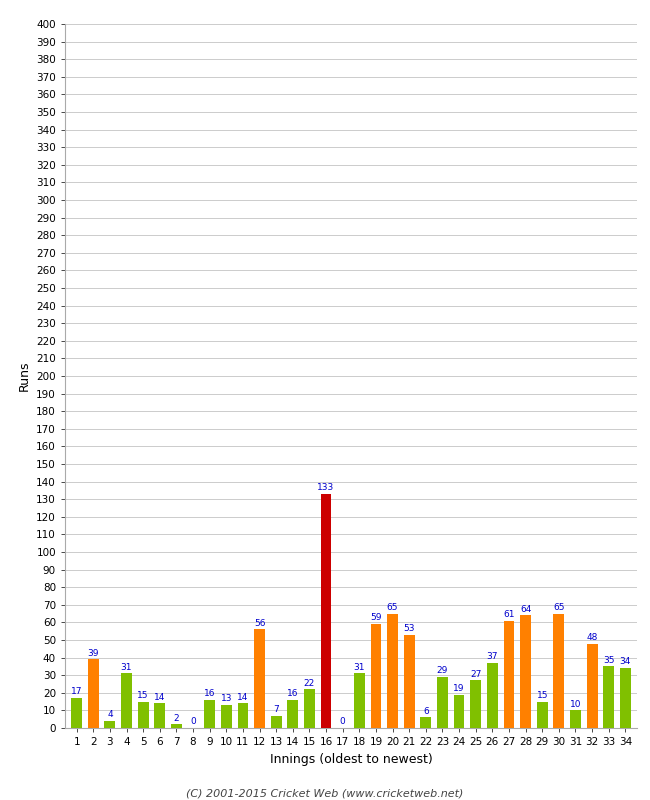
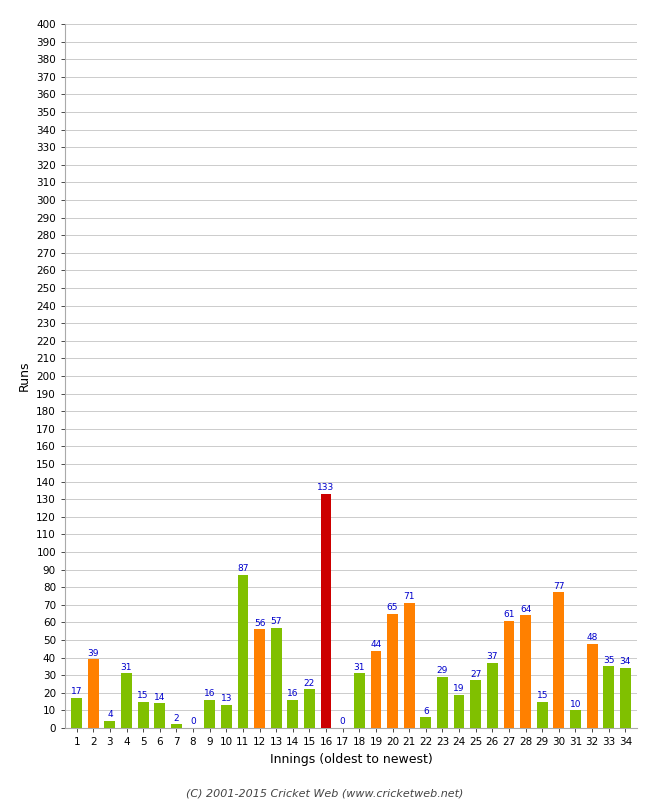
11: 14 -> 87
13: 7 -> 57
19: 59 -> 44
21: 53 -> 71
30: 65 -> 77
